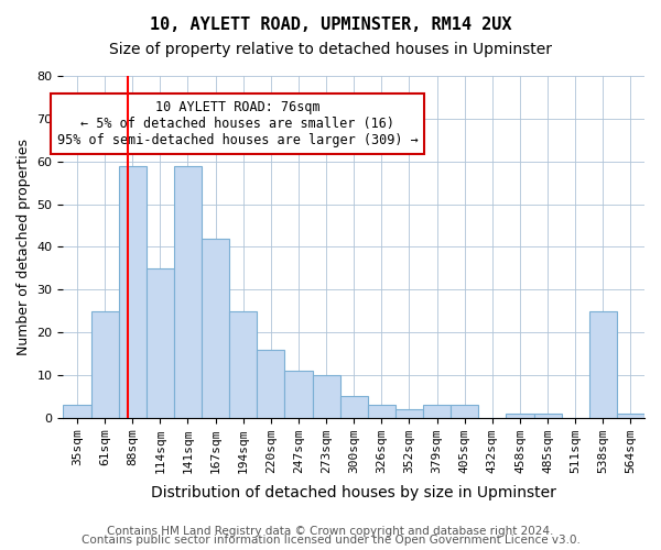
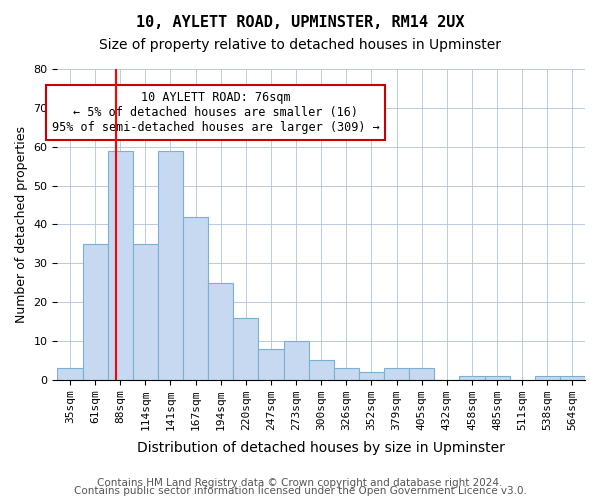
61sqm: 25 -> 35
247sqm: 11 -> 8
538sqm: 25 -> 1
